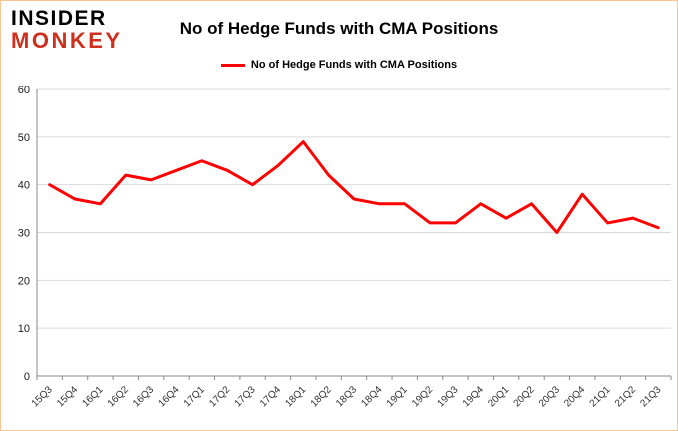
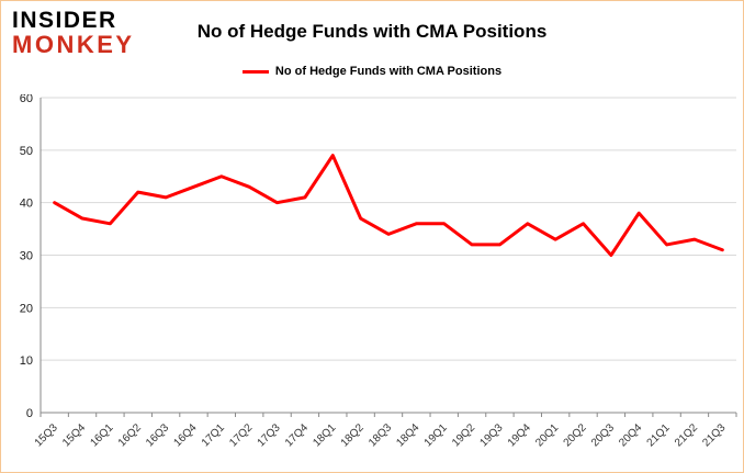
17Q4: 44 -> 41
18Q2: 42 -> 37
18Q3: 37 -> 34
